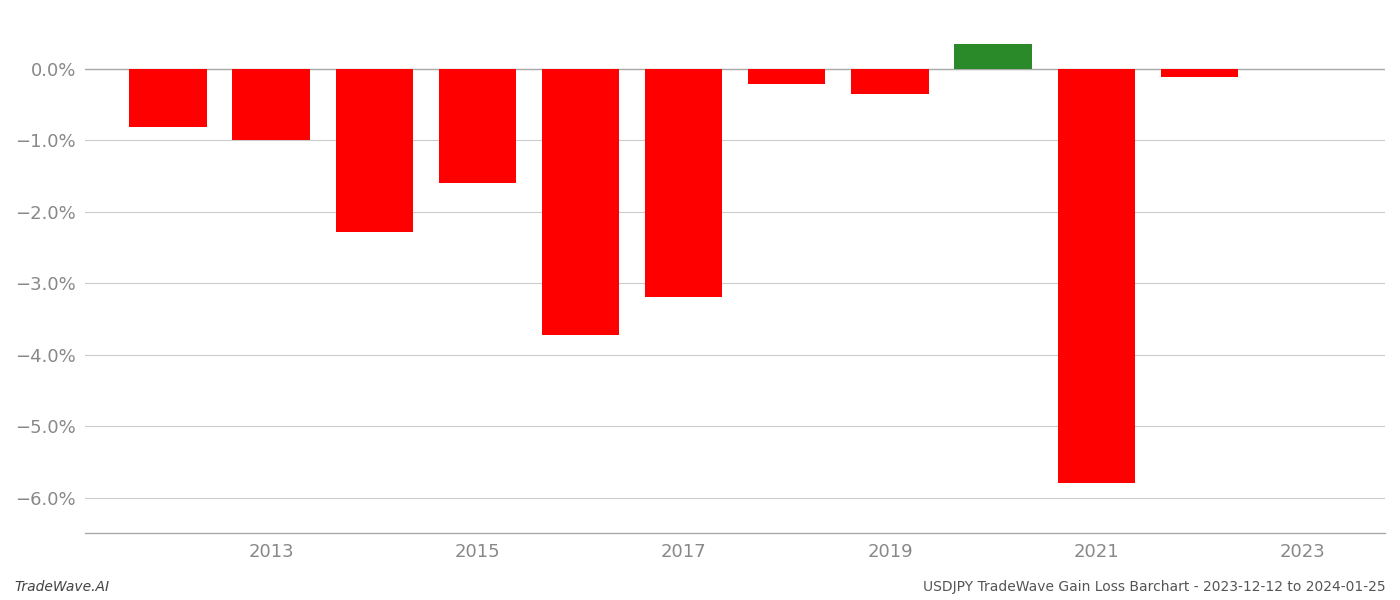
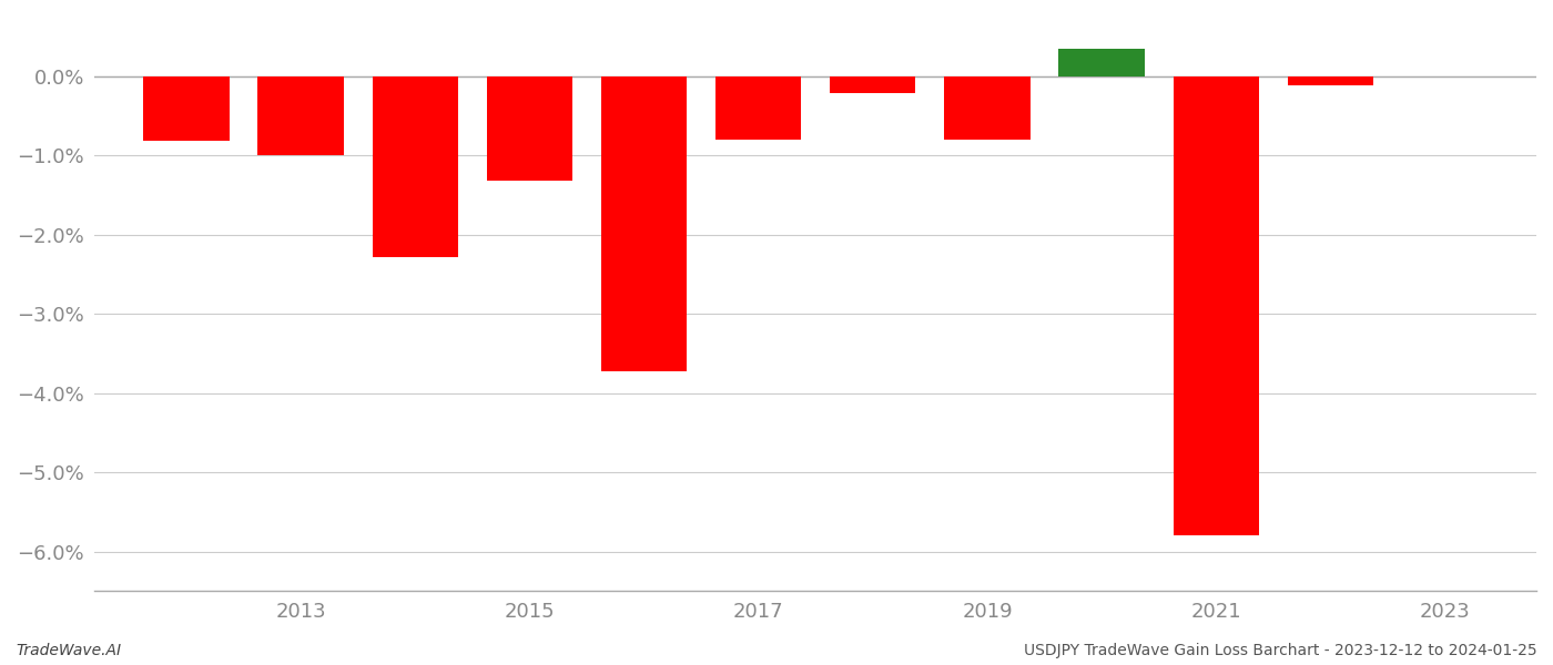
2015: -1.60% -> -1.32%
2017: -3.20% -> -0.80%
2019: -0.35% -> -0.80%
